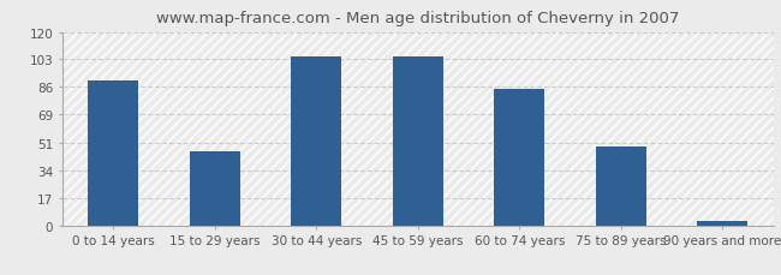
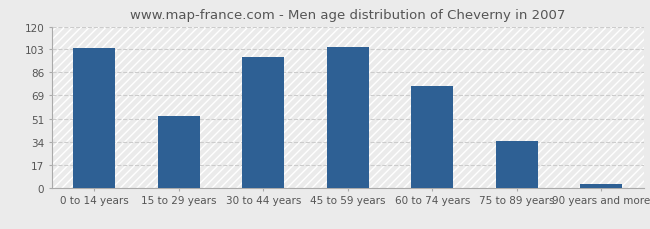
0 to 14 years: 90 -> 104
15 to 29 years: 46 -> 53
30 to 44 years: 105 -> 97
60 to 74 years: 85 -> 76
75 to 89 years: 49 -> 35
